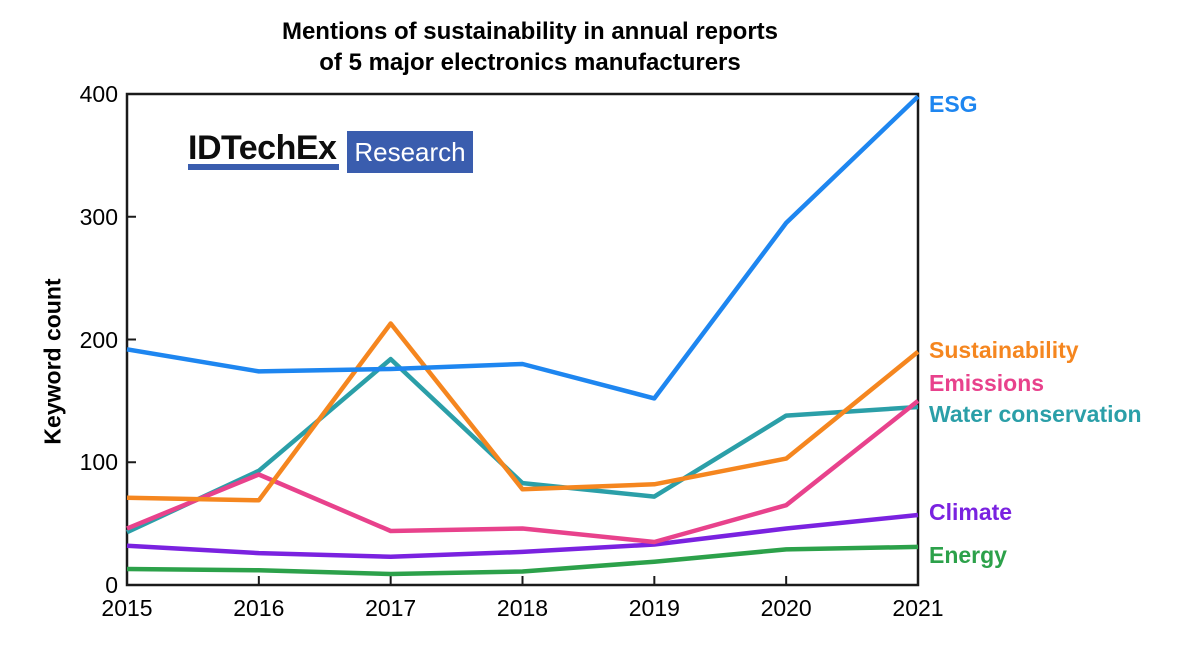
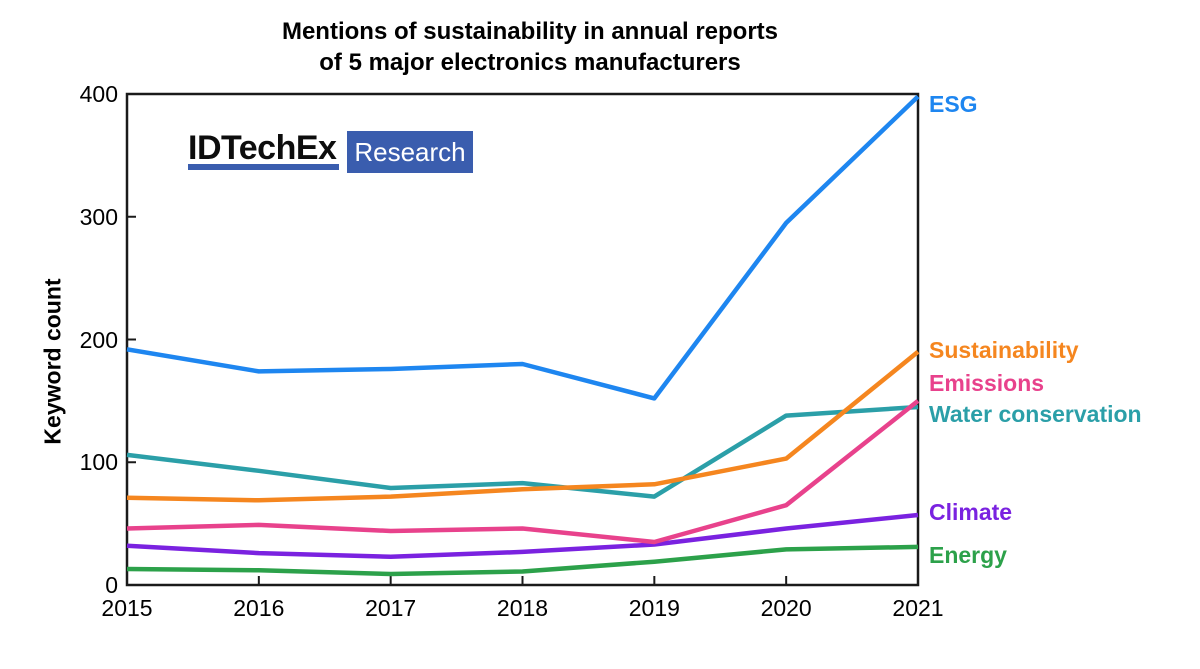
Water conservation/2015: 43 -> 106
Emissions/2016: 90 -> 49
Sustainability/2017: 213 -> 72
Water conservation/2017: 184 -> 79
